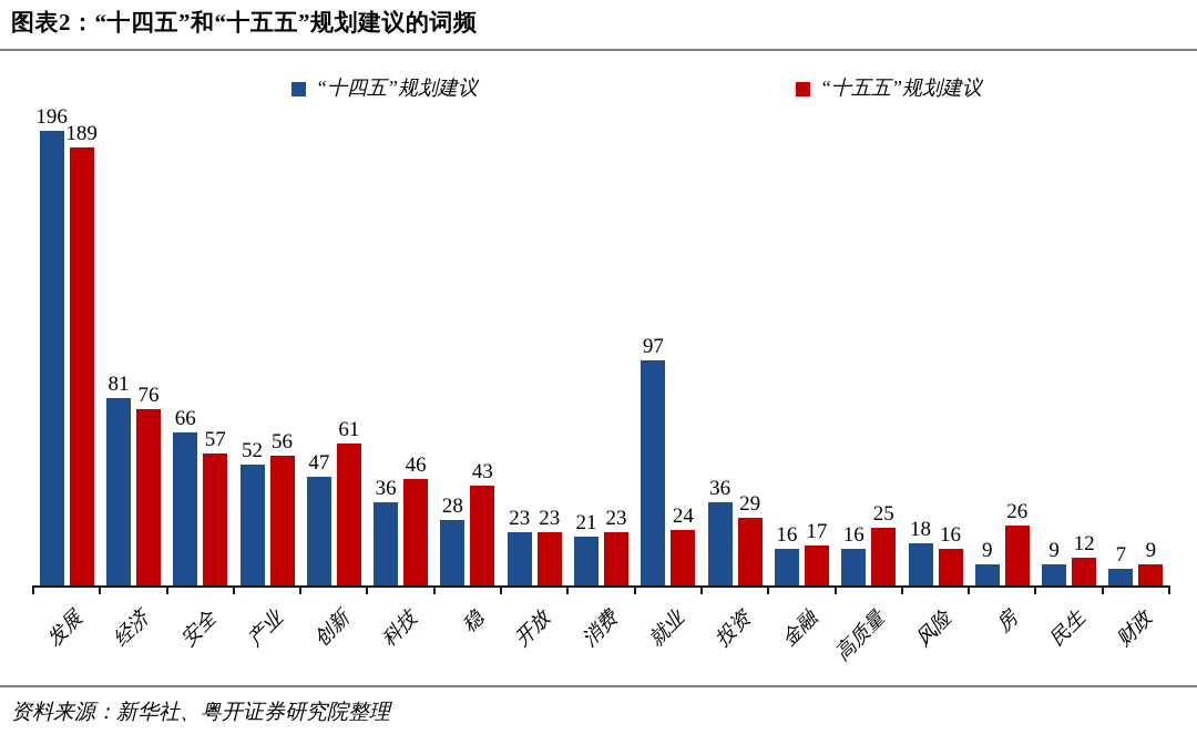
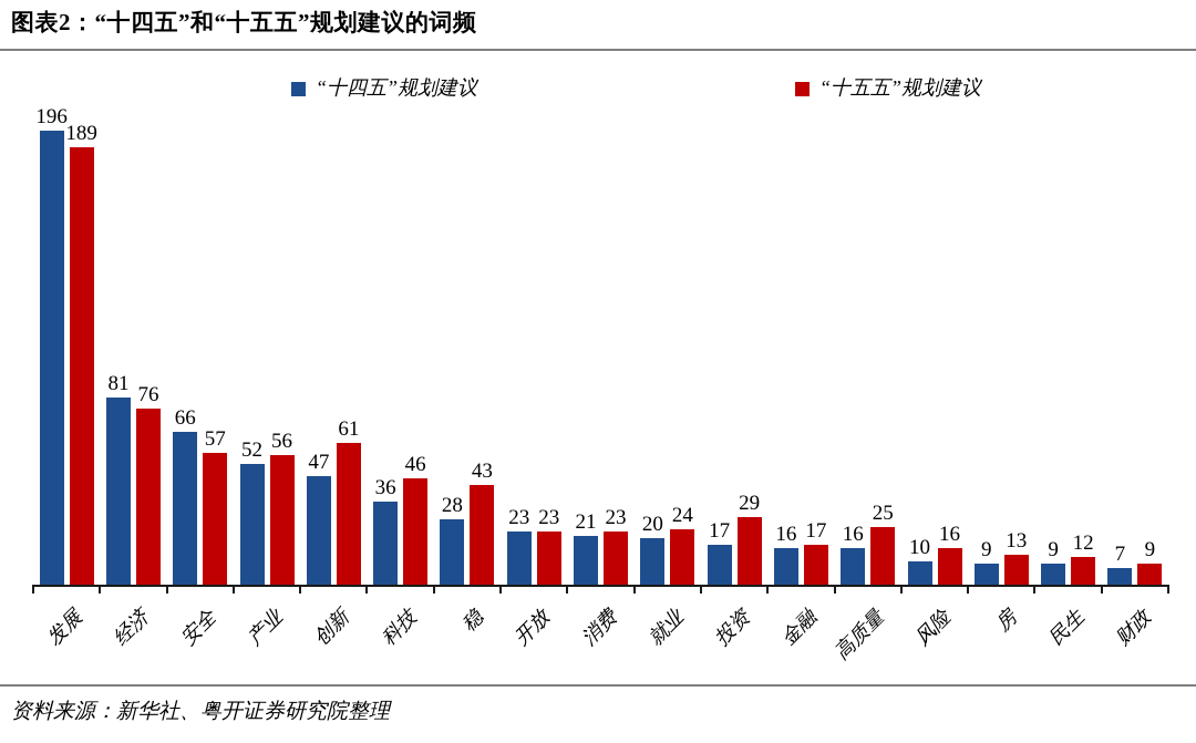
“十四五”规划建议/就业: 97 -> 20
“十四五”规划建议/投资: 36 -> 17
“十四五”规划建议/风险: 18 -> 10
“十五五”规划建议/房: 26 -> 13
